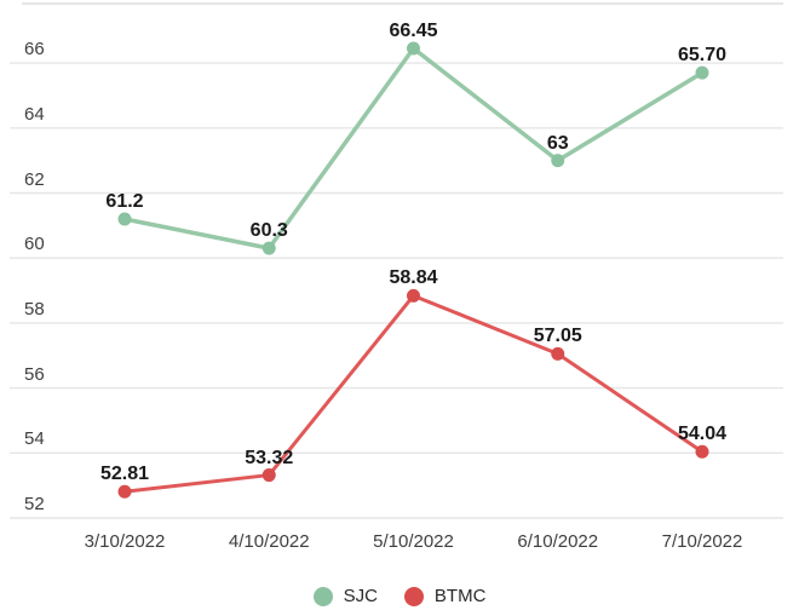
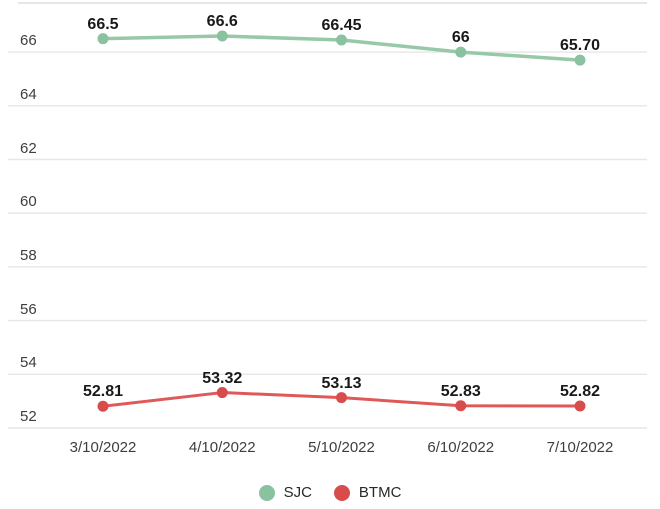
SJC/3/10/2022: 61.2 -> 66.5
SJC/4/10/2022: 60.3 -> 66.6
BTMC/5/10/2022: 58.84 -> 53.13
SJC/6/10/2022: 63 -> 66
BTMC/6/10/2022: 57.05 -> 52.83
BTMC/7/10/2022: 54.04 -> 52.82
